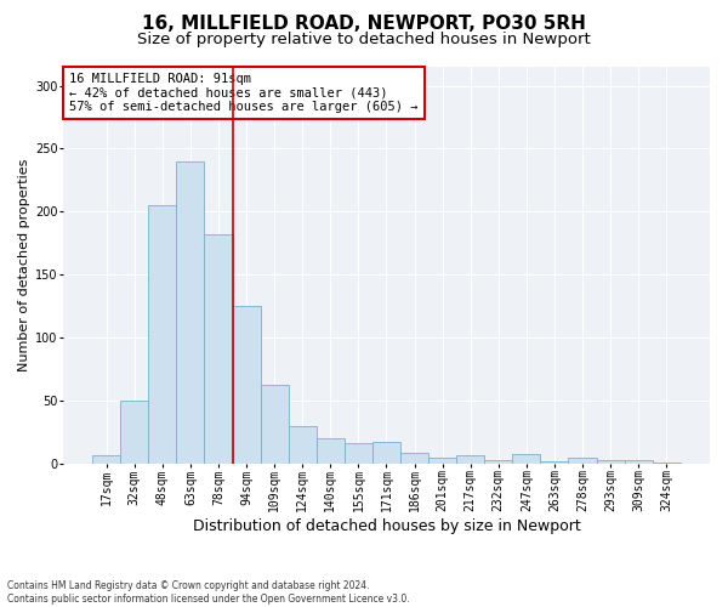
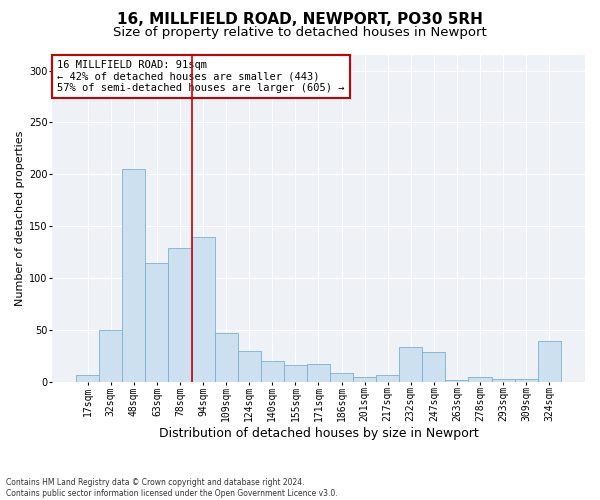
63sqm: 240 -> 115
78sqm: 182 -> 129
94sqm: 125 -> 140
109sqm: 63 -> 47
232sqm: 3 -> 34
247sqm: 8 -> 29
324sqm: 1 -> 40
